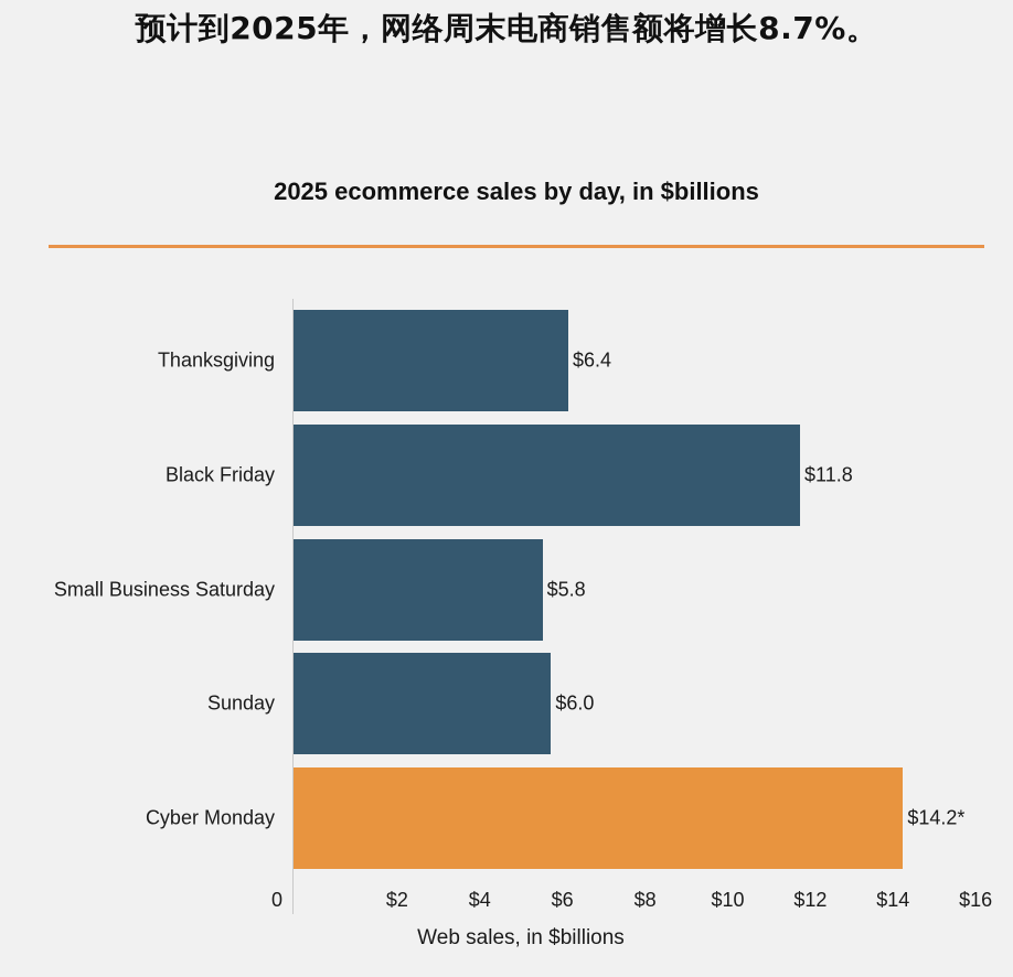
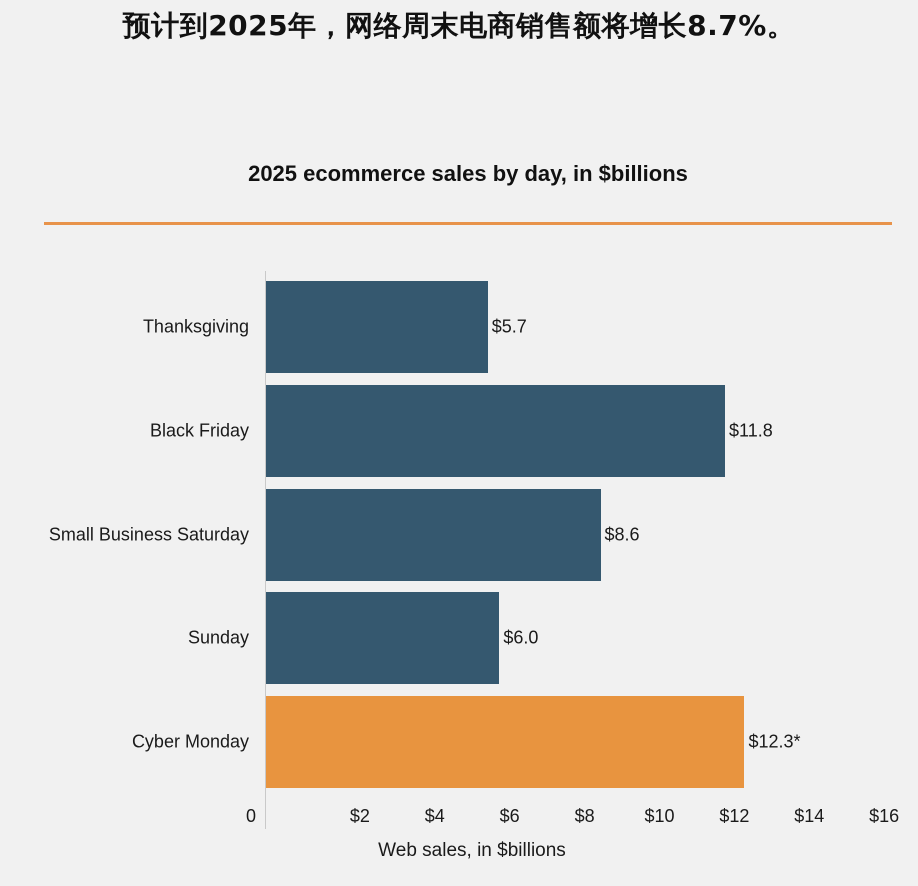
Thanksgiving: $6.4 -> $5.7
Small Business Saturday: $5.8 -> $8.6
Cyber Monday: 14.2 -> 12.3
